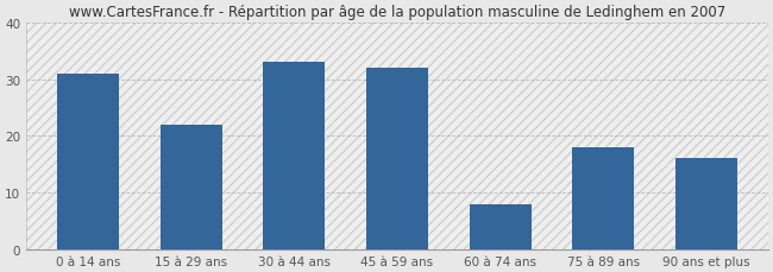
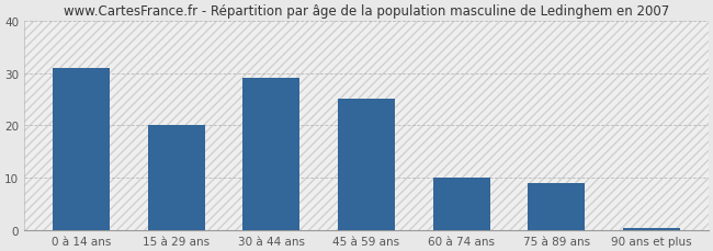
15 à 29 ans: 22.0 -> 20.0
30 à 44 ans: 33.0 -> 29.0
45 à 59 ans: 32.0 -> 25.0
60 à 74 ans: 8.0 -> 10.0
75 à 89 ans: 18.0 -> 9.0
90 ans et plus: 16.0 -> 0.5
